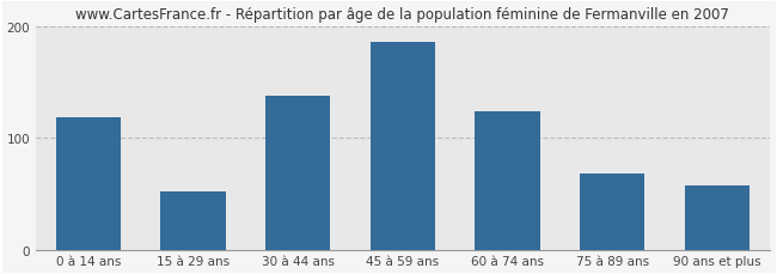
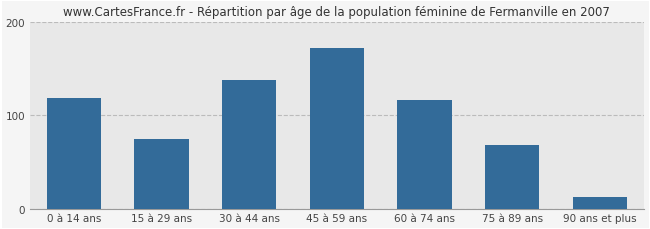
15 à 29 ans: 52 -> 75
45 à 59 ans: 186 -> 172
60 à 74 ans: 124 -> 116
90 ans et plus: 58 -> 13
